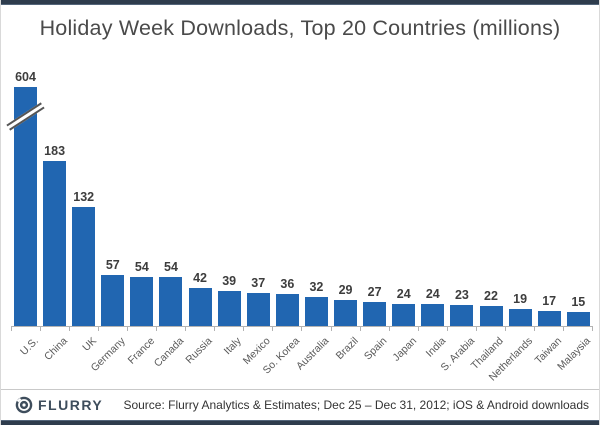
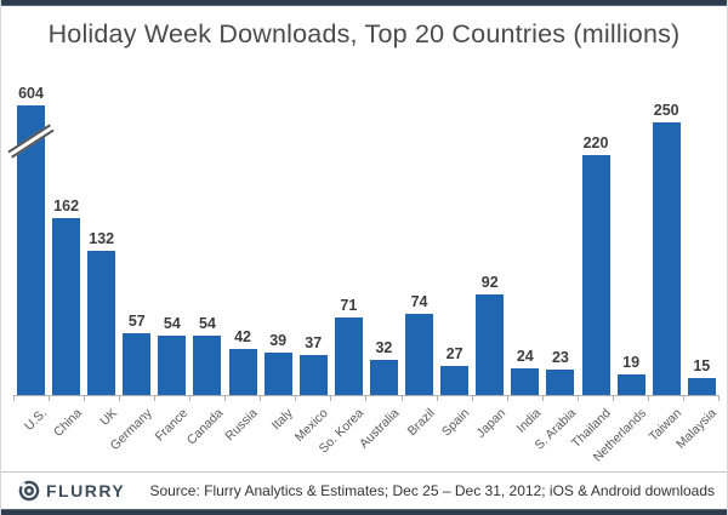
China: 183 -> 162
So. Korea: 36 -> 71
Brazil: 29 -> 74
Japan: 24 -> 92
Thailand: 22 -> 220
Taiwan: 17 -> 250
